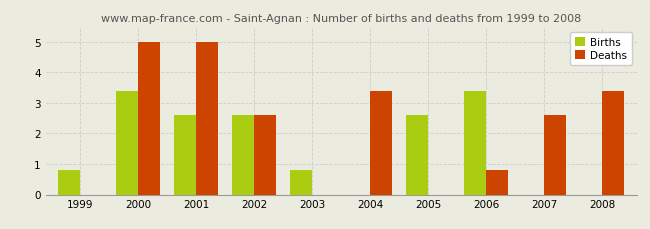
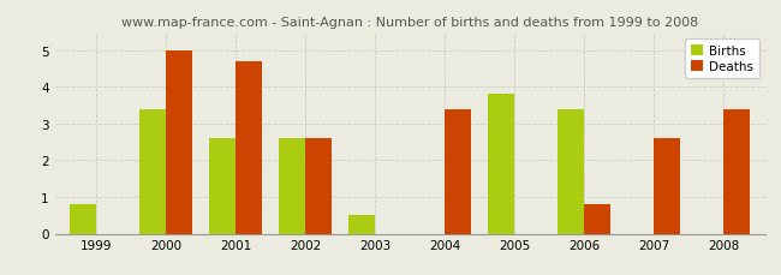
Deaths/2001: 5.0 -> 4.7
Births/2003: 0.8 -> 0.5
Births/2005: 2.6 -> 3.8
